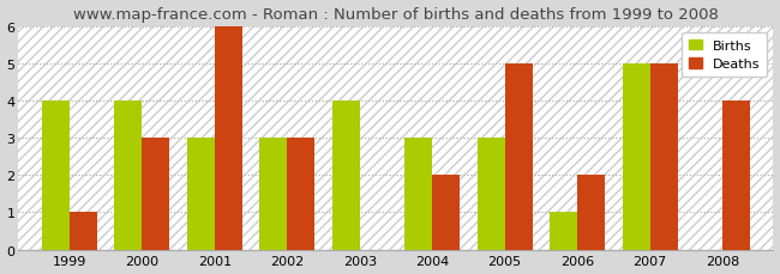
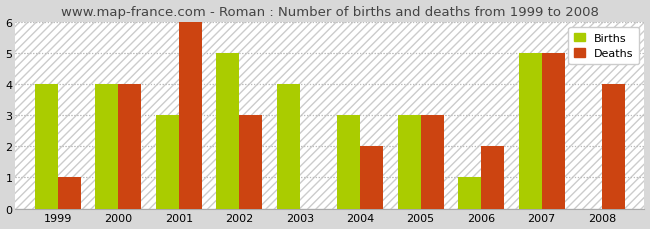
Deaths/2000: 3 -> 4
Births/2002: 3 -> 5
Deaths/2005: 5 -> 3
